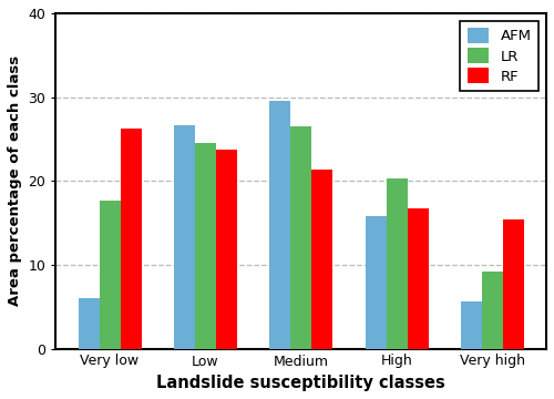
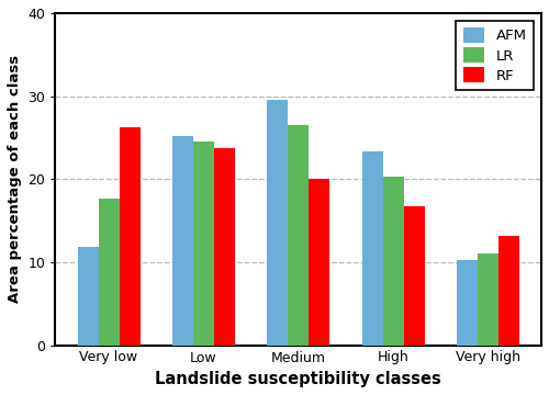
AFM/Very low: 6.0 -> 11.8
AFM/Low: 26.6 -> 25.2
RF/Medium: 21.4 -> 20.0
AFM/High: 15.8 -> 23.3
AFM/Very high: 5.6 -> 10.2
LR/Very high: 9.2 -> 11.0
RF/Very high: 15.4 -> 13.2
